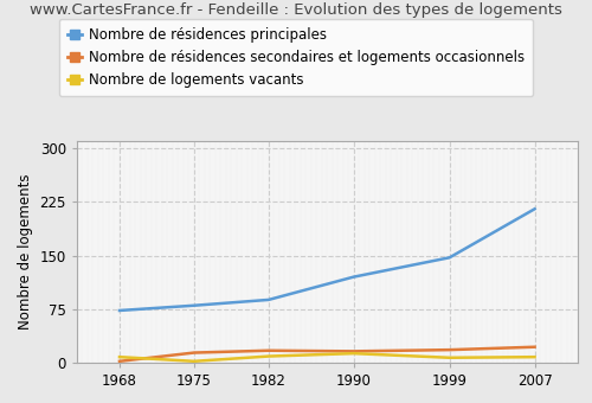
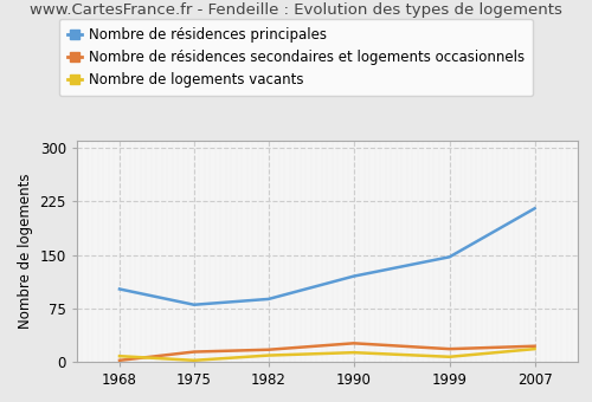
Nombre de résidences principales/1968: 73 -> 102
Nombre de résidences secondaires et logements occasionnels/1990: 16 -> 26
Nombre de logements vacants/2007: 8 -> 18
